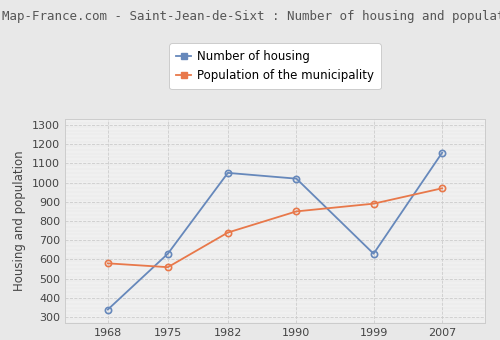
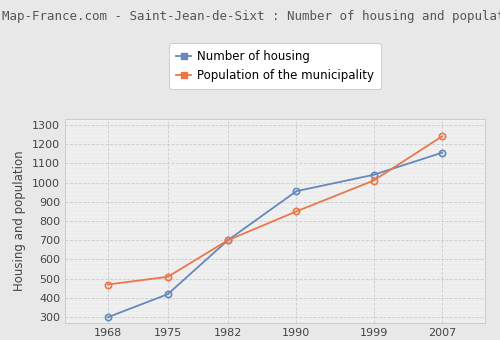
Number of housing/1968: 340 -> 300
Population of the municipality/1968: 580 -> 470
Number of housing/1975: 630 -> 420
Population of the municipality/1975: 560 -> 510
Number of housing/1982: 1050 -> 700
Population of the municipality/1982: 740 -> 700
Number of housing/1990: 1020 -> 960
Number of housing/1999: 630 -> 1040
Population of the municipality/1999: 890 -> 1010
Population of the municipality/2007: 970 -> 1240
